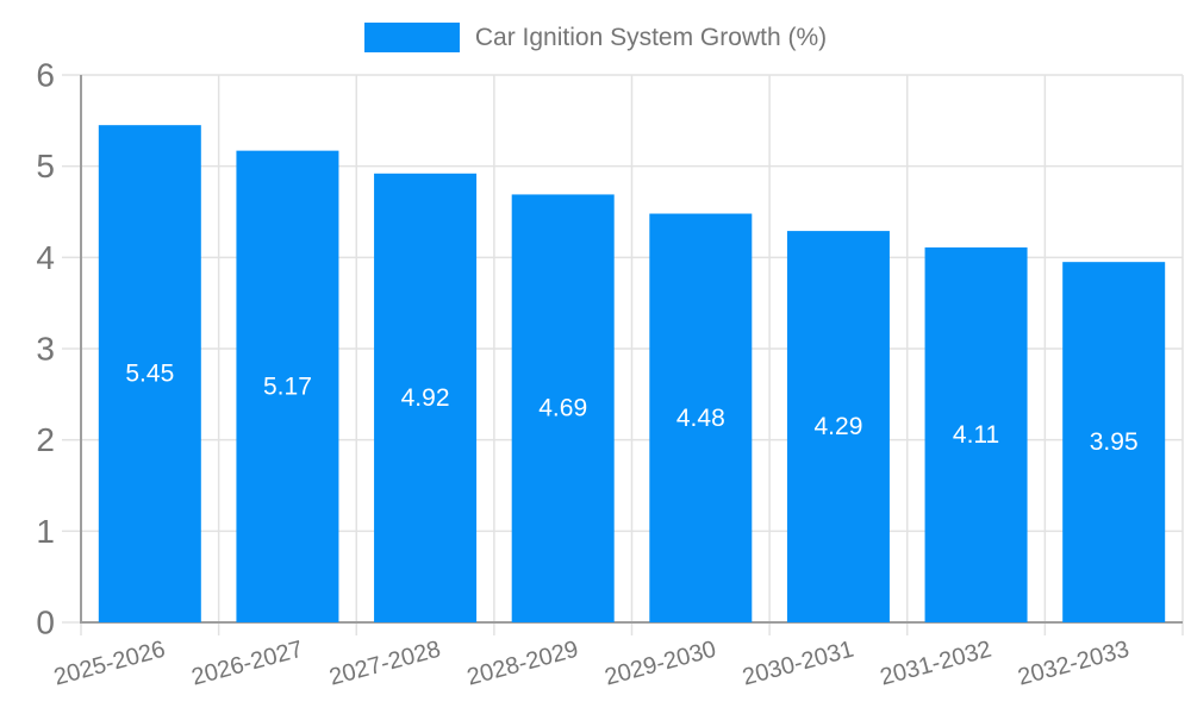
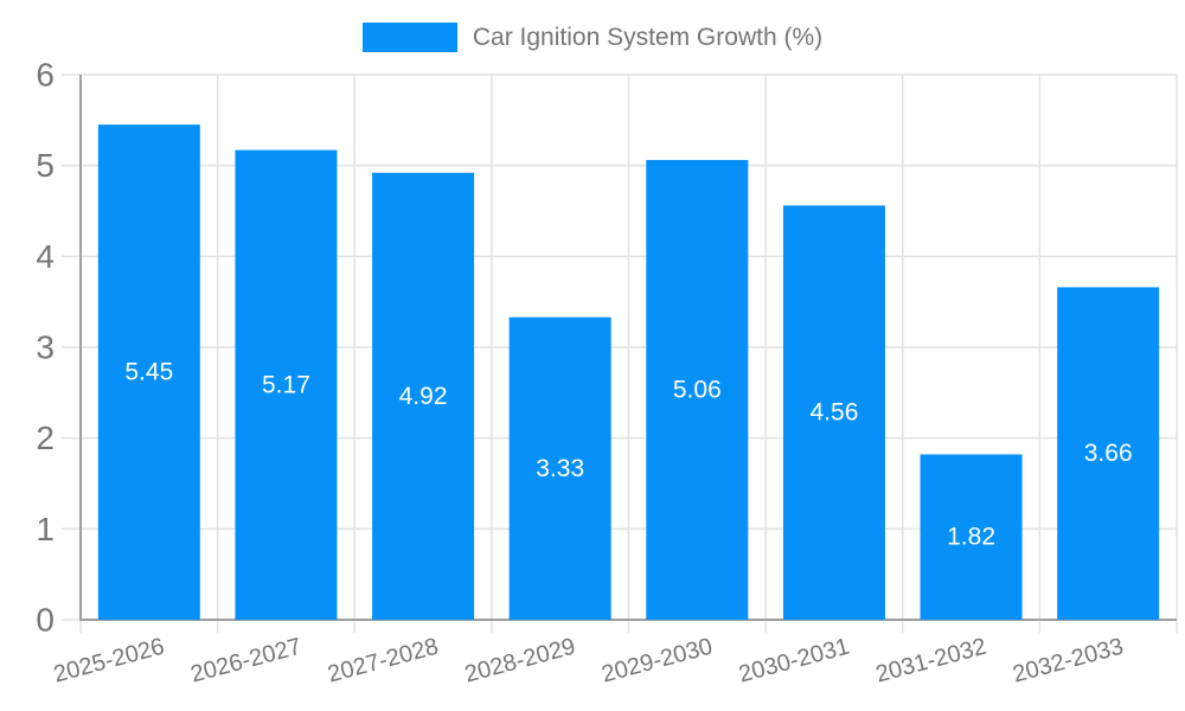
2028-2029: 4.69 -> 3.33
2029-2030: 4.48 -> 5.06
2030-2031: 4.29 -> 4.56
2031-2032: 4.11 -> 1.82
2032-2033: 3.95 -> 3.66
